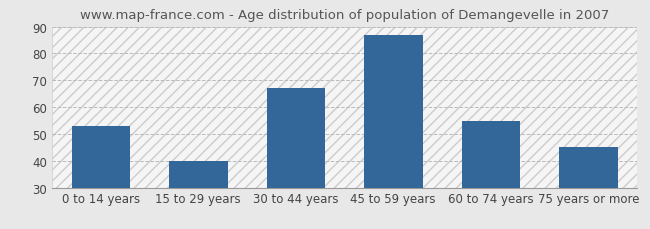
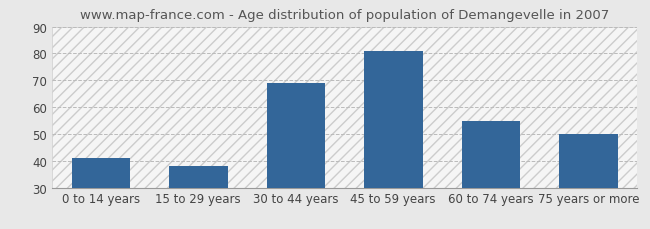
0 to 14 years: 53 -> 41
15 to 29 years: 40 -> 38
30 to 44 years: 67 -> 69
45 to 59 years: 87 -> 81
75 years or more: 45 -> 50
